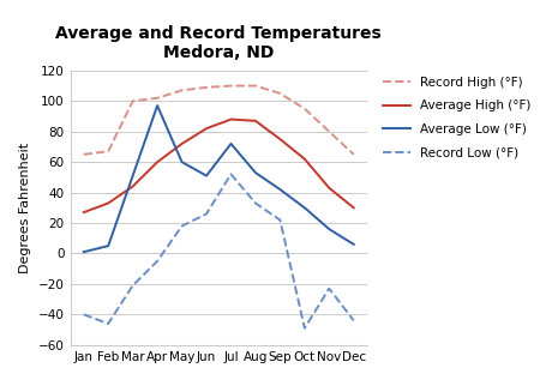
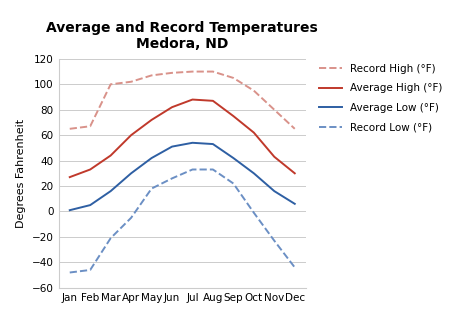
Record Low (°F)/Jan: -40 -> -48
Average Low (°F)/Mar: 51 -> 16
Average Low (°F)/Apr: 97 -> 30
Average Low (°F)/May: 60 -> 42
Average Low (°F)/Jul: 72 -> 54
Record Low (°F)/Jul: 52 -> 33
Record Low (°F)/Oct: -49 -> -1
